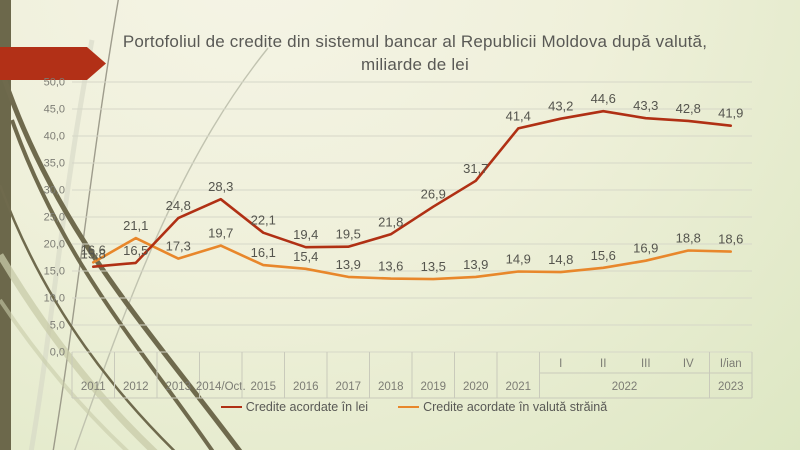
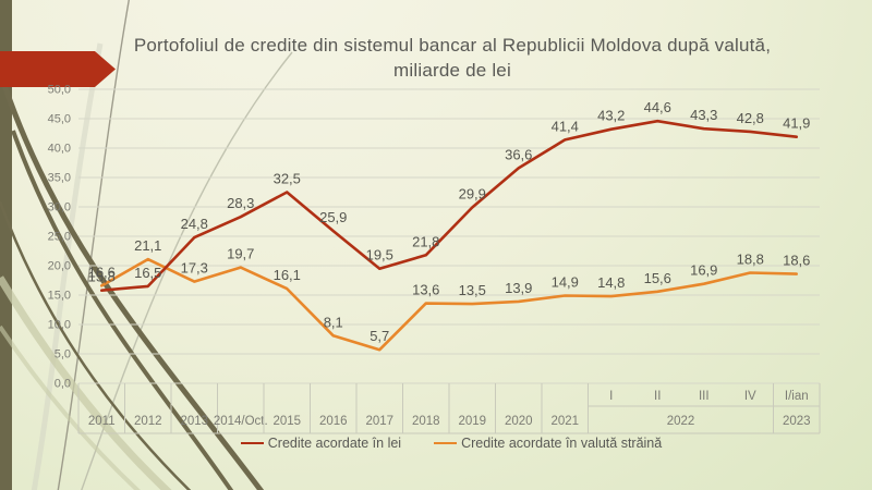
Credite acordate în lei/2015: 22,1 -> 32,5
Credite acordate în lei/2016: 19,4 -> 25,9
Credite acordate în valută străină/2016: 15,4 -> 8,1
Credite acordate în valută străină/2017: 13,9 -> 5,7
Credite acordate în lei/2019: 26,9 -> 29,9
Credite acordate în lei/2020: 31,7 -> 36,6
